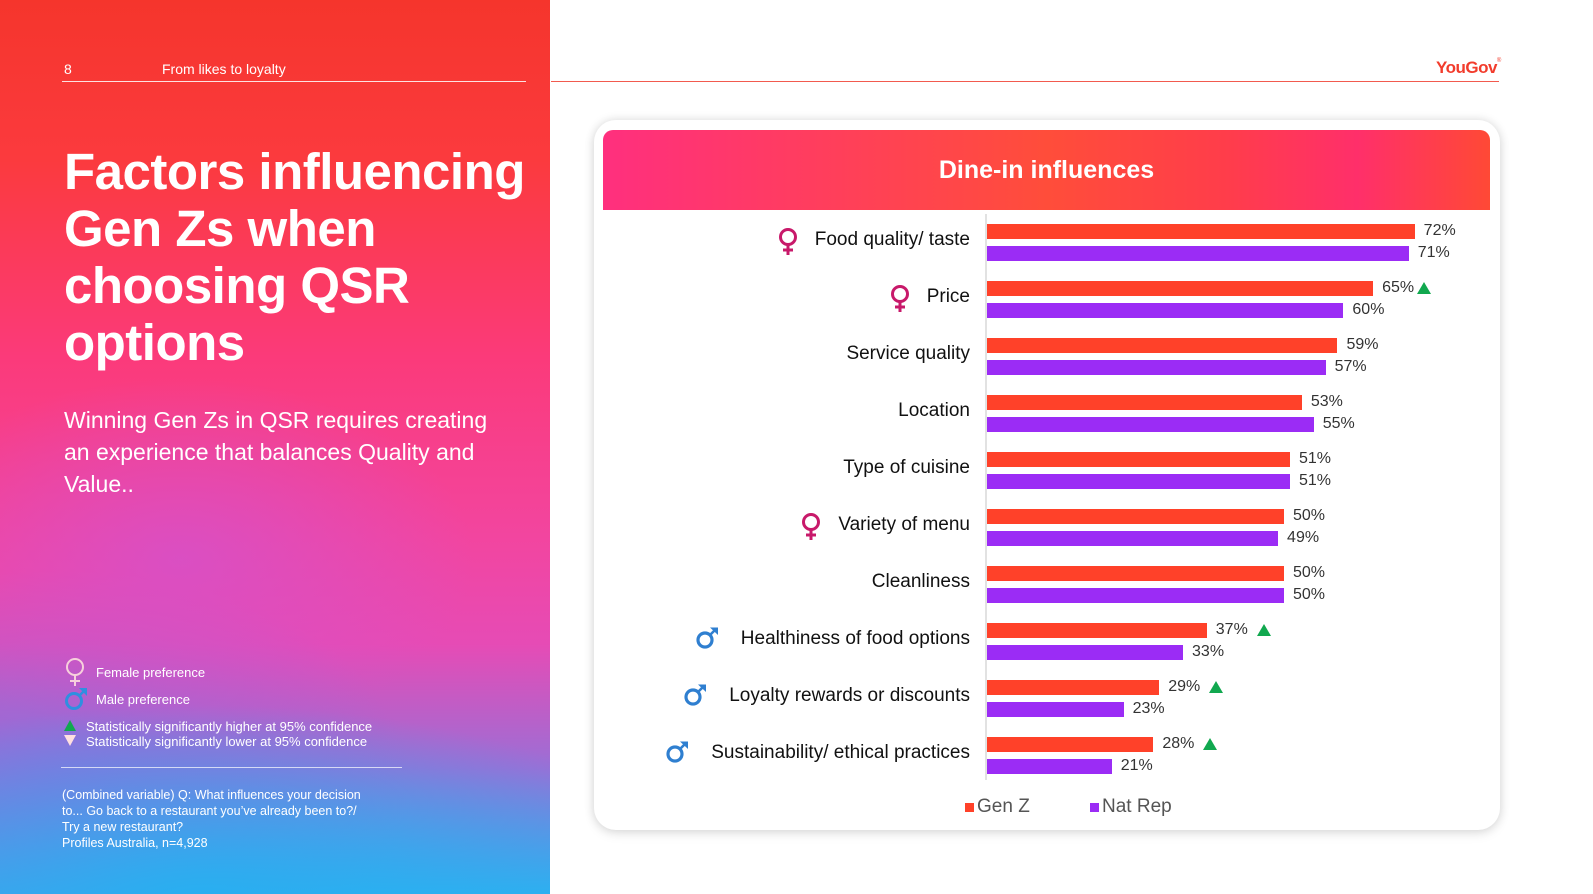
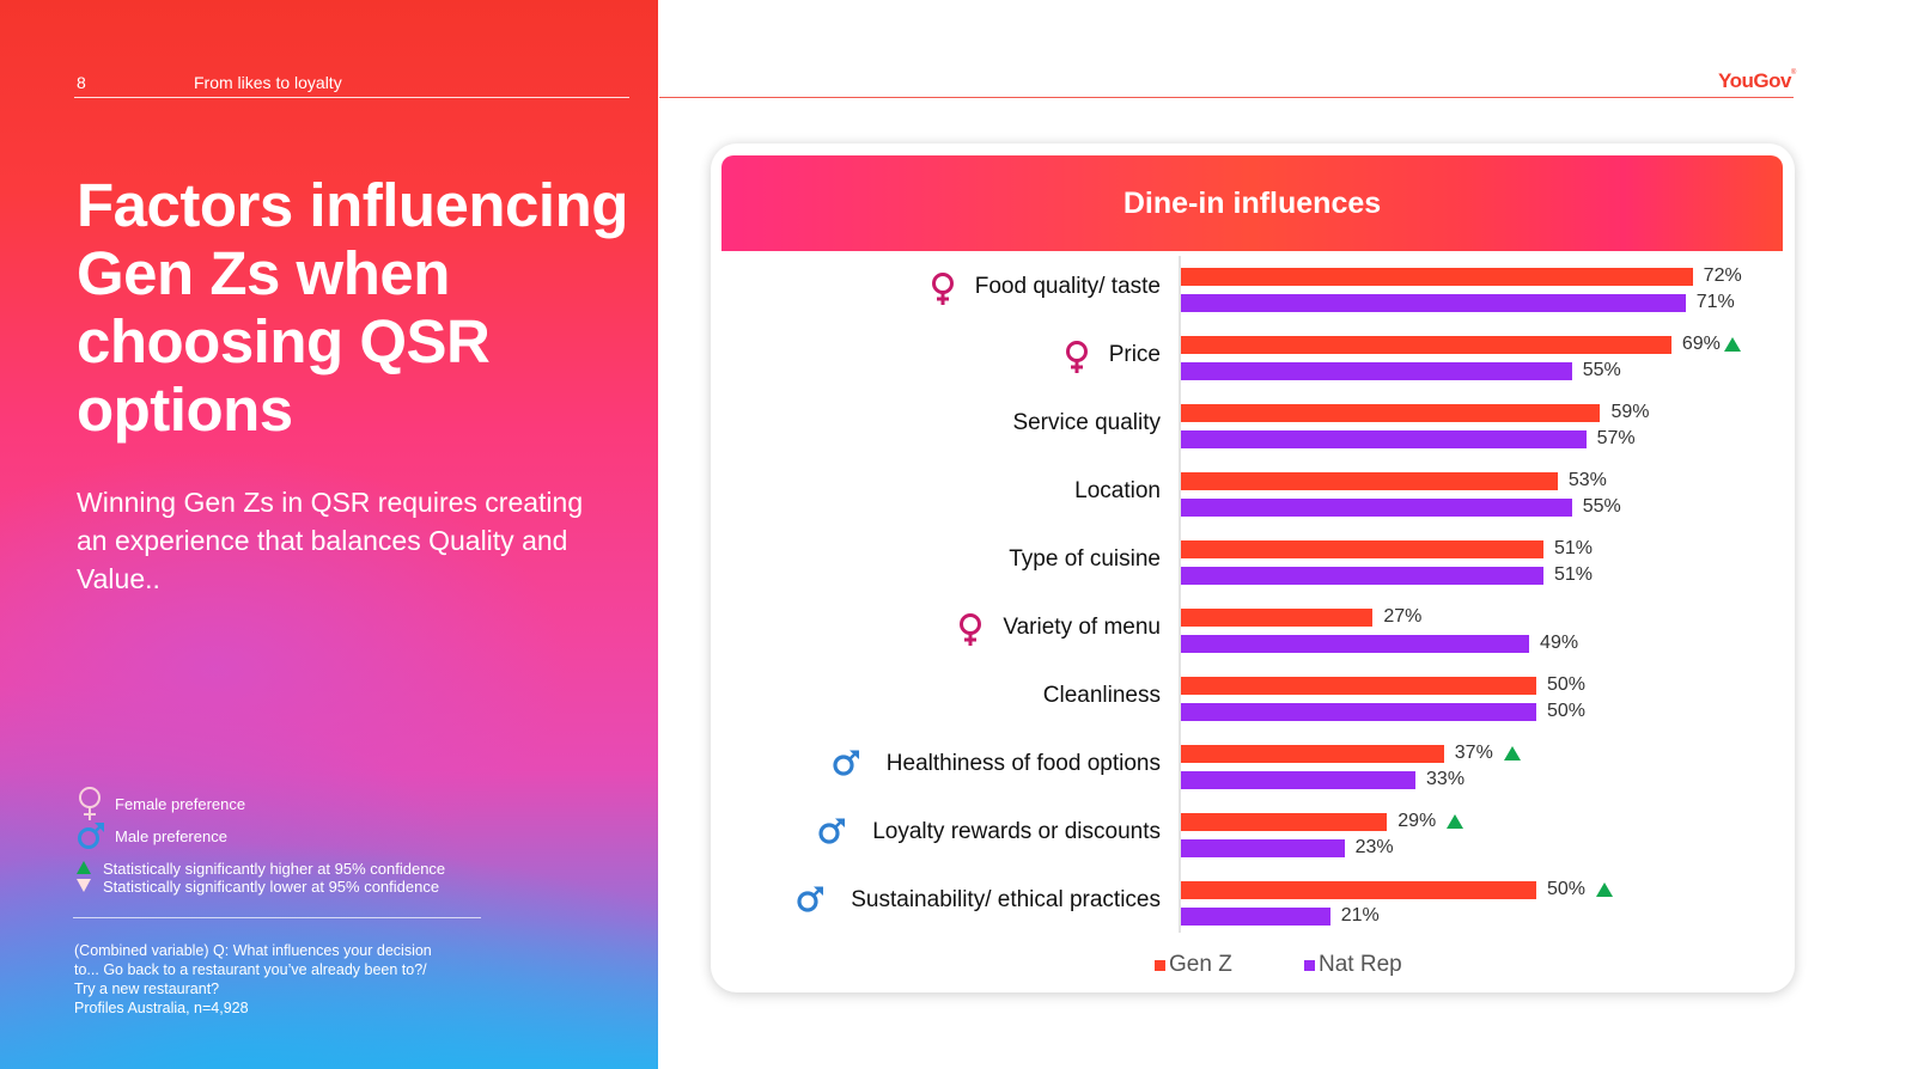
Gen Z/Price: 65% -> 69%
Nat Rep/Price: 60% -> 55%
Gen Z/Variety of menu: 50% -> 27%
Gen Z/Sustainability/ ethical practices: 28% -> 50%
